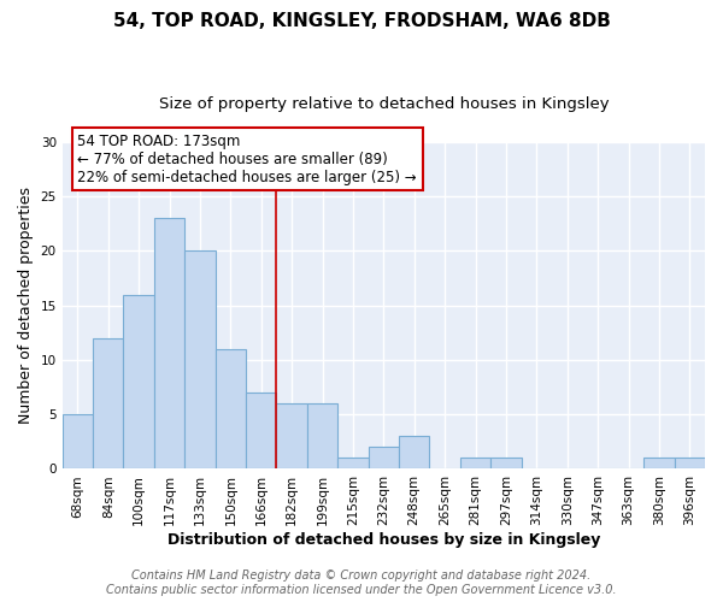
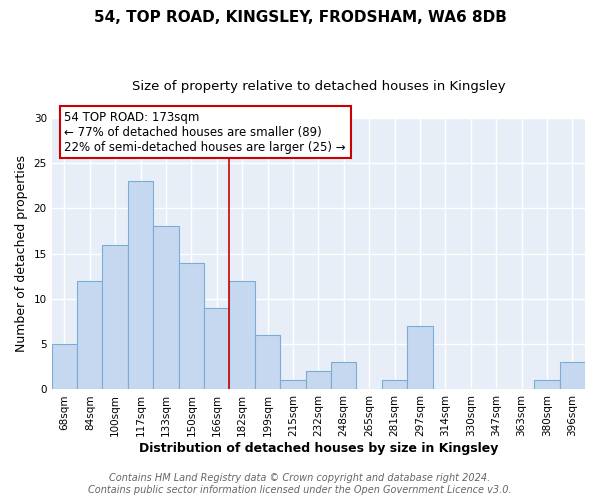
133sqm: 20 -> 18
150sqm: 11 -> 14
166sqm: 7 -> 9
182sqm: 6 -> 12
297sqm: 1 -> 7
396sqm: 1 -> 3
